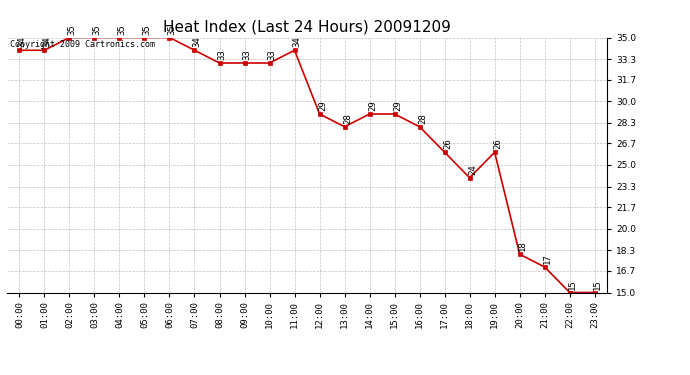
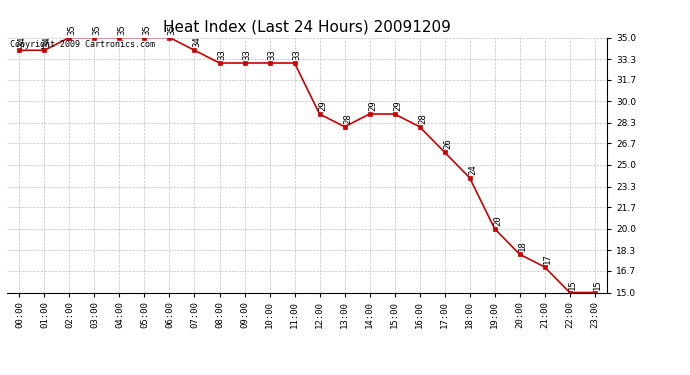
11:00: 34 -> 33
19:00: 26 -> 20
